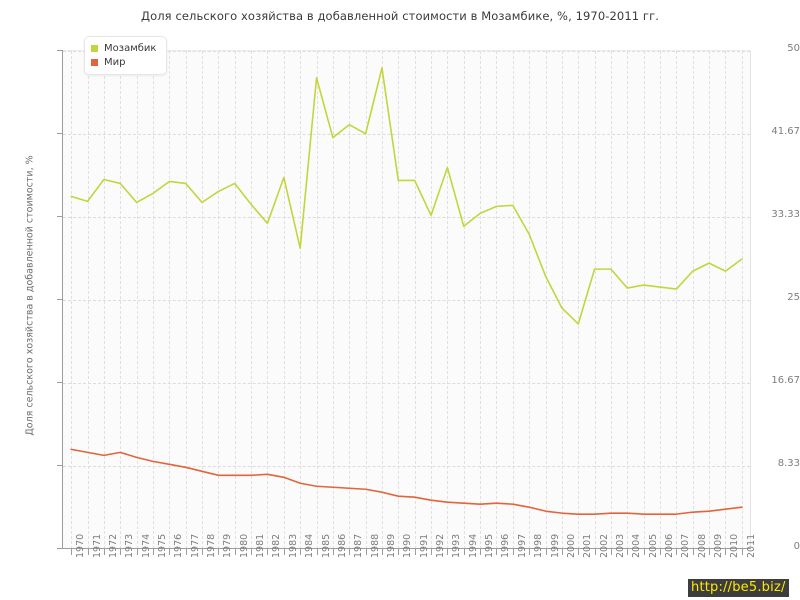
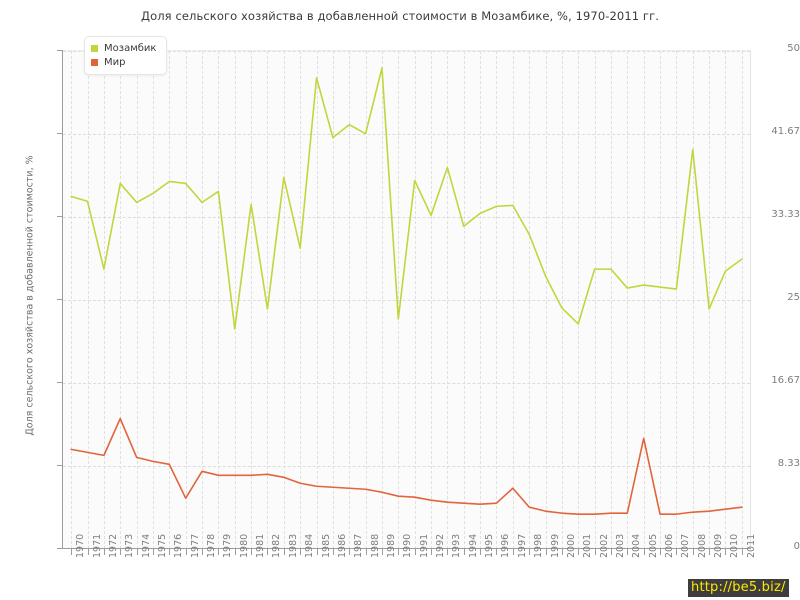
Мозамбик/1972: 37 -> 28
Мир/1973: 10 -> 13
Мир/1977: 8 -> 5
Мозамбик/1980: 37 -> 22
Мозамбик/1982: 33 -> 24
Мозамбик/1990: 37 -> 23
Мир/1997: 4 -> 6
Мир/2005: 3 -> 11
Мозамбик/2008: 28 -> 40
Мозамбик/2009: 29 -> 24
